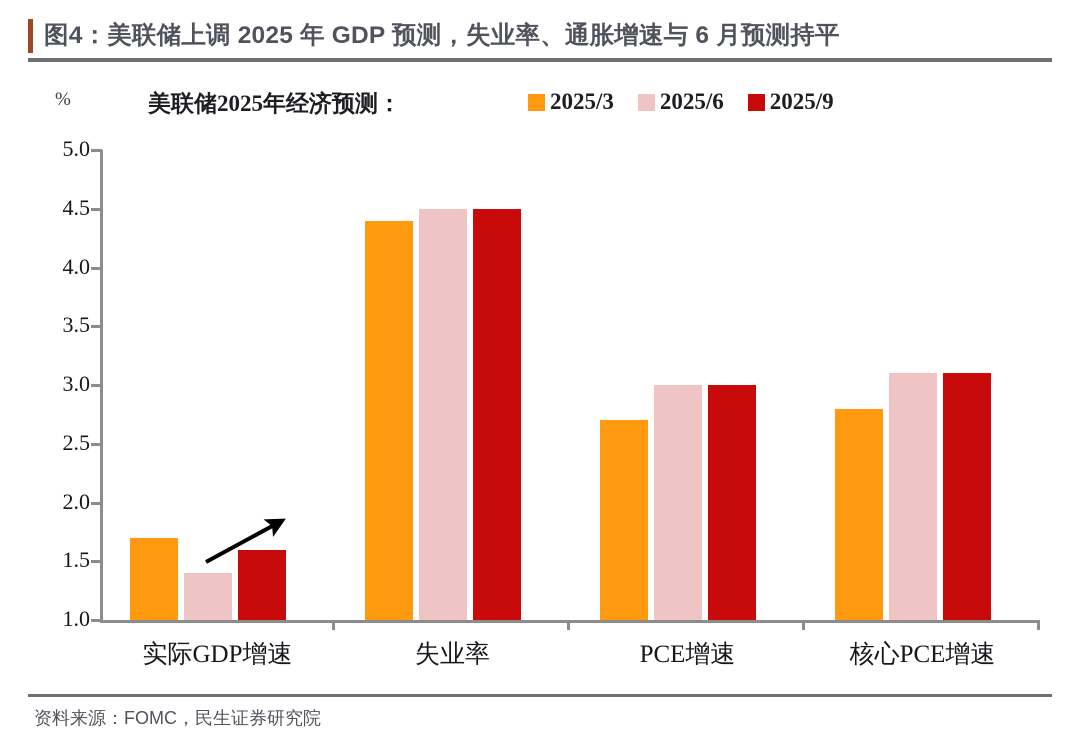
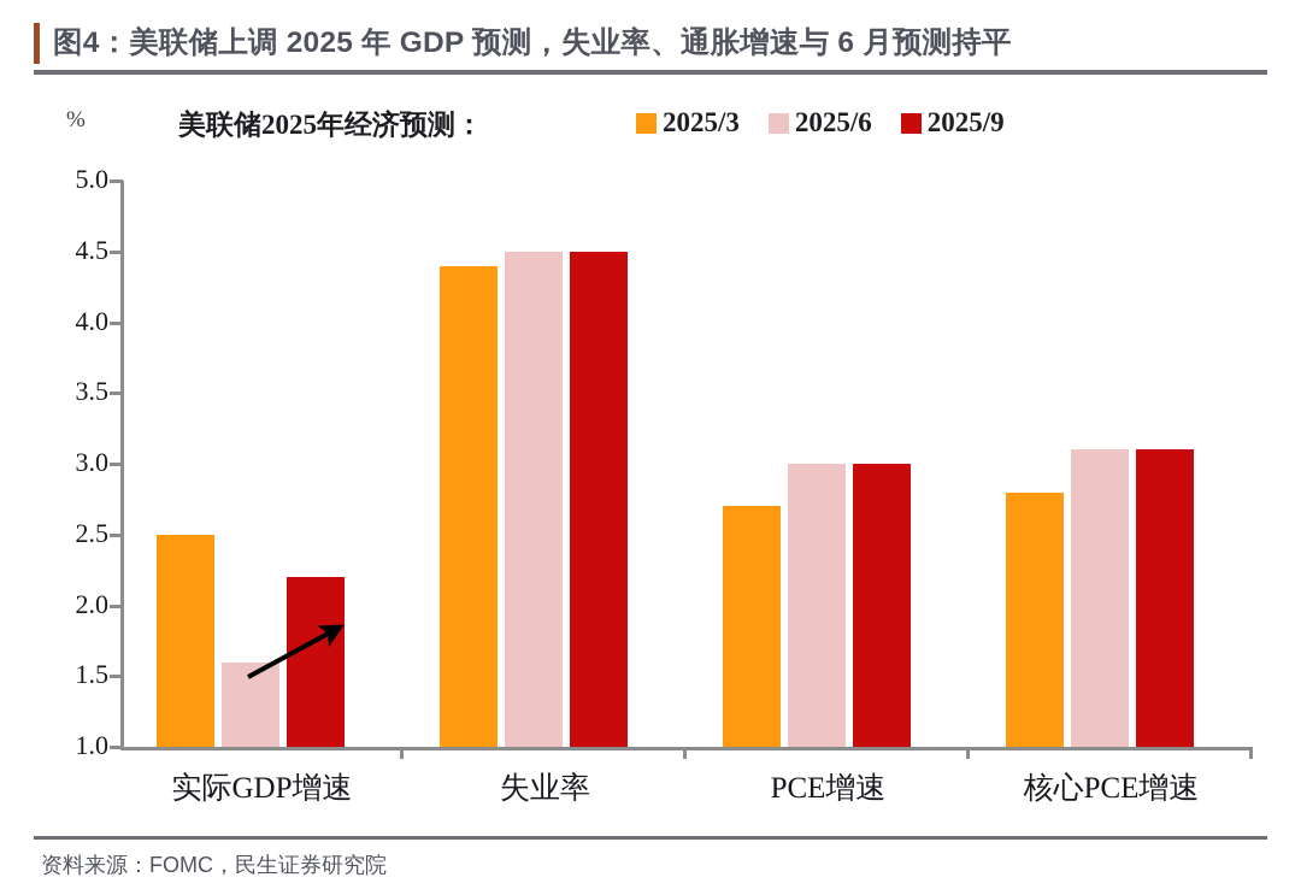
2025/3/实际GDP增速: 1.7 -> 2.5
2025/6/实际GDP增速: 1.4 -> 1.6
2025/9/实际GDP增速: 1.6 -> 2.2
